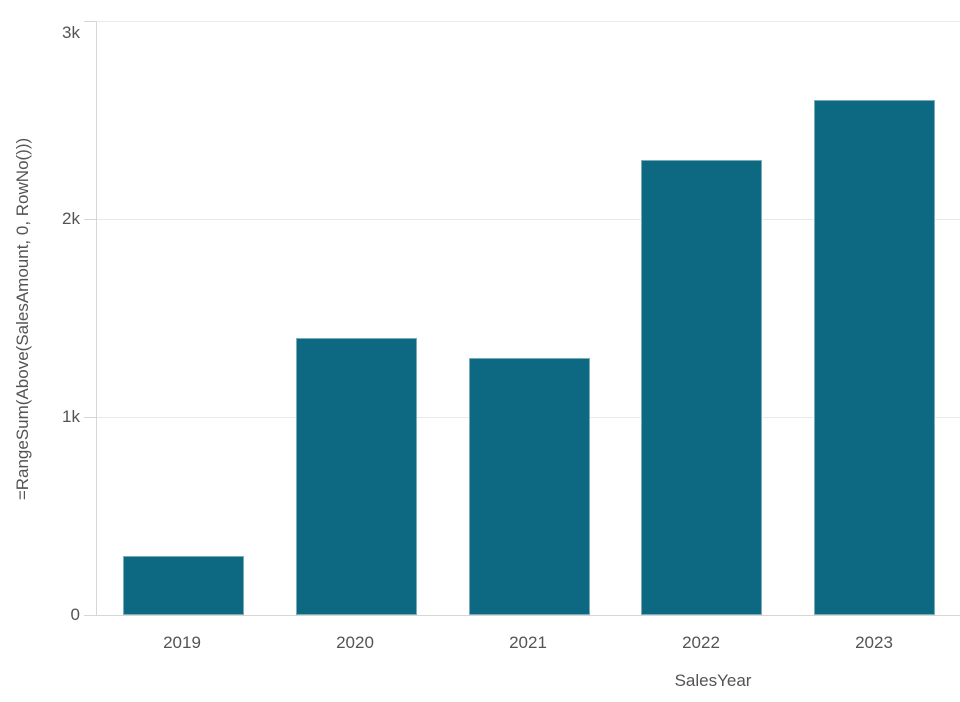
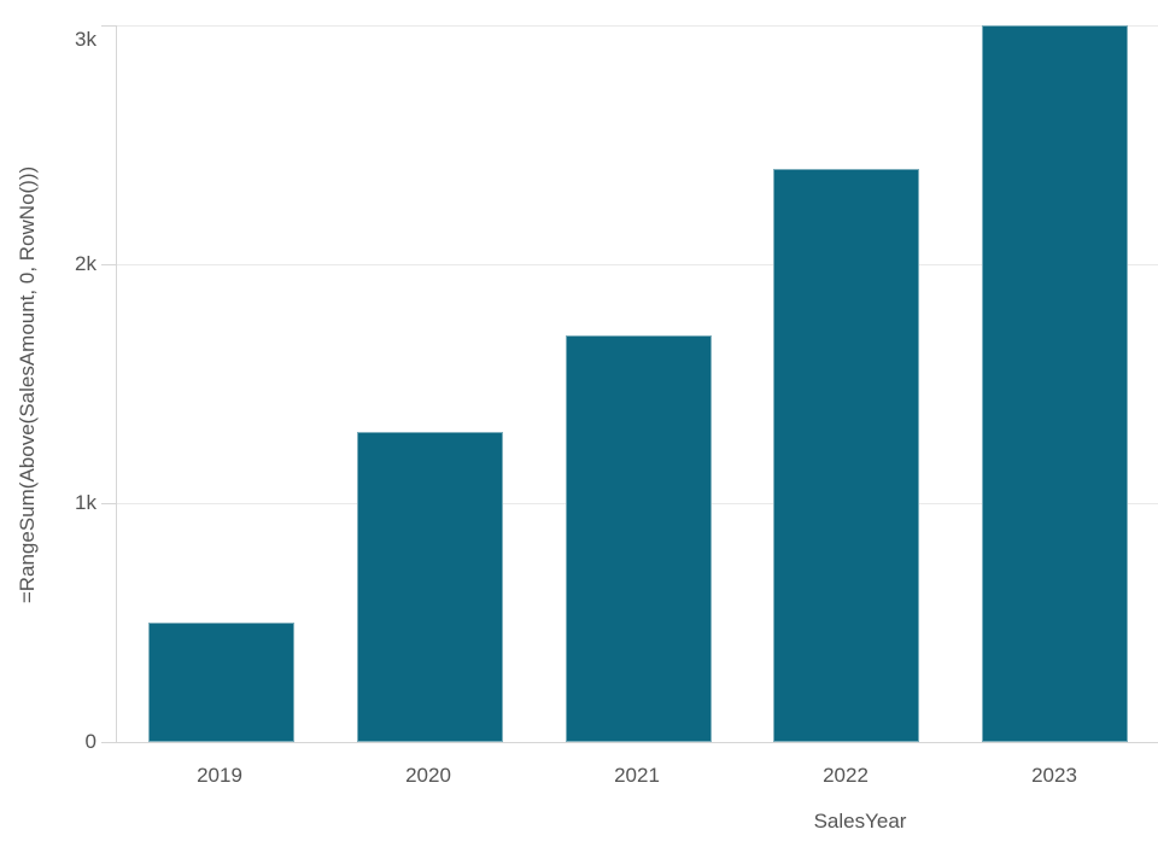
2019: 0.3k -> 0.5k
2020: 1.4k -> 1.3k
2021: 1.3k -> 1.7k
2022: 2.3k -> 2.4k
2023: 2.6k -> 3.0k
